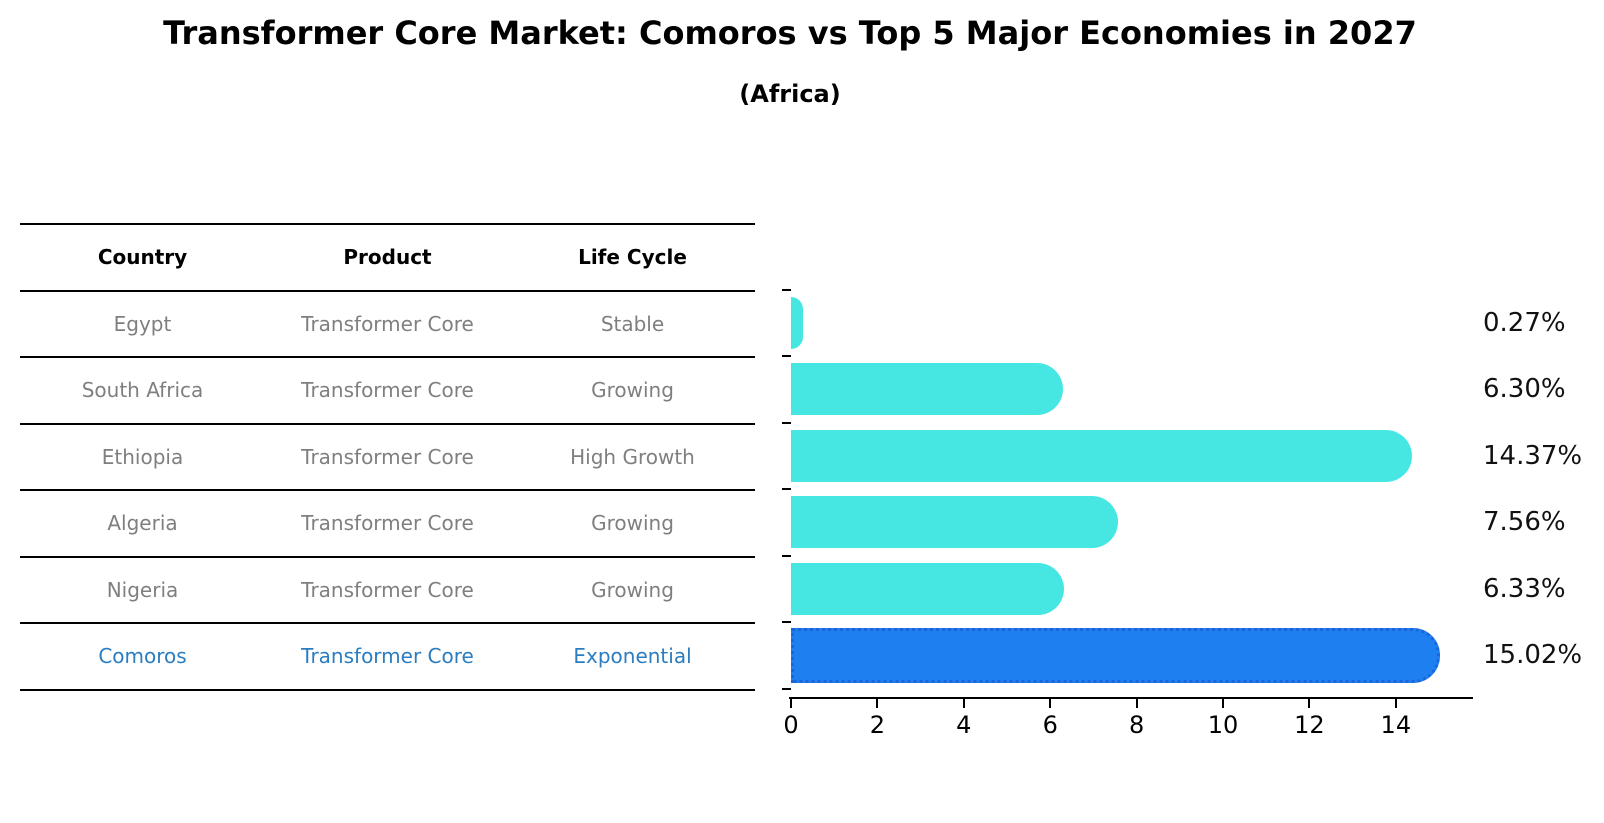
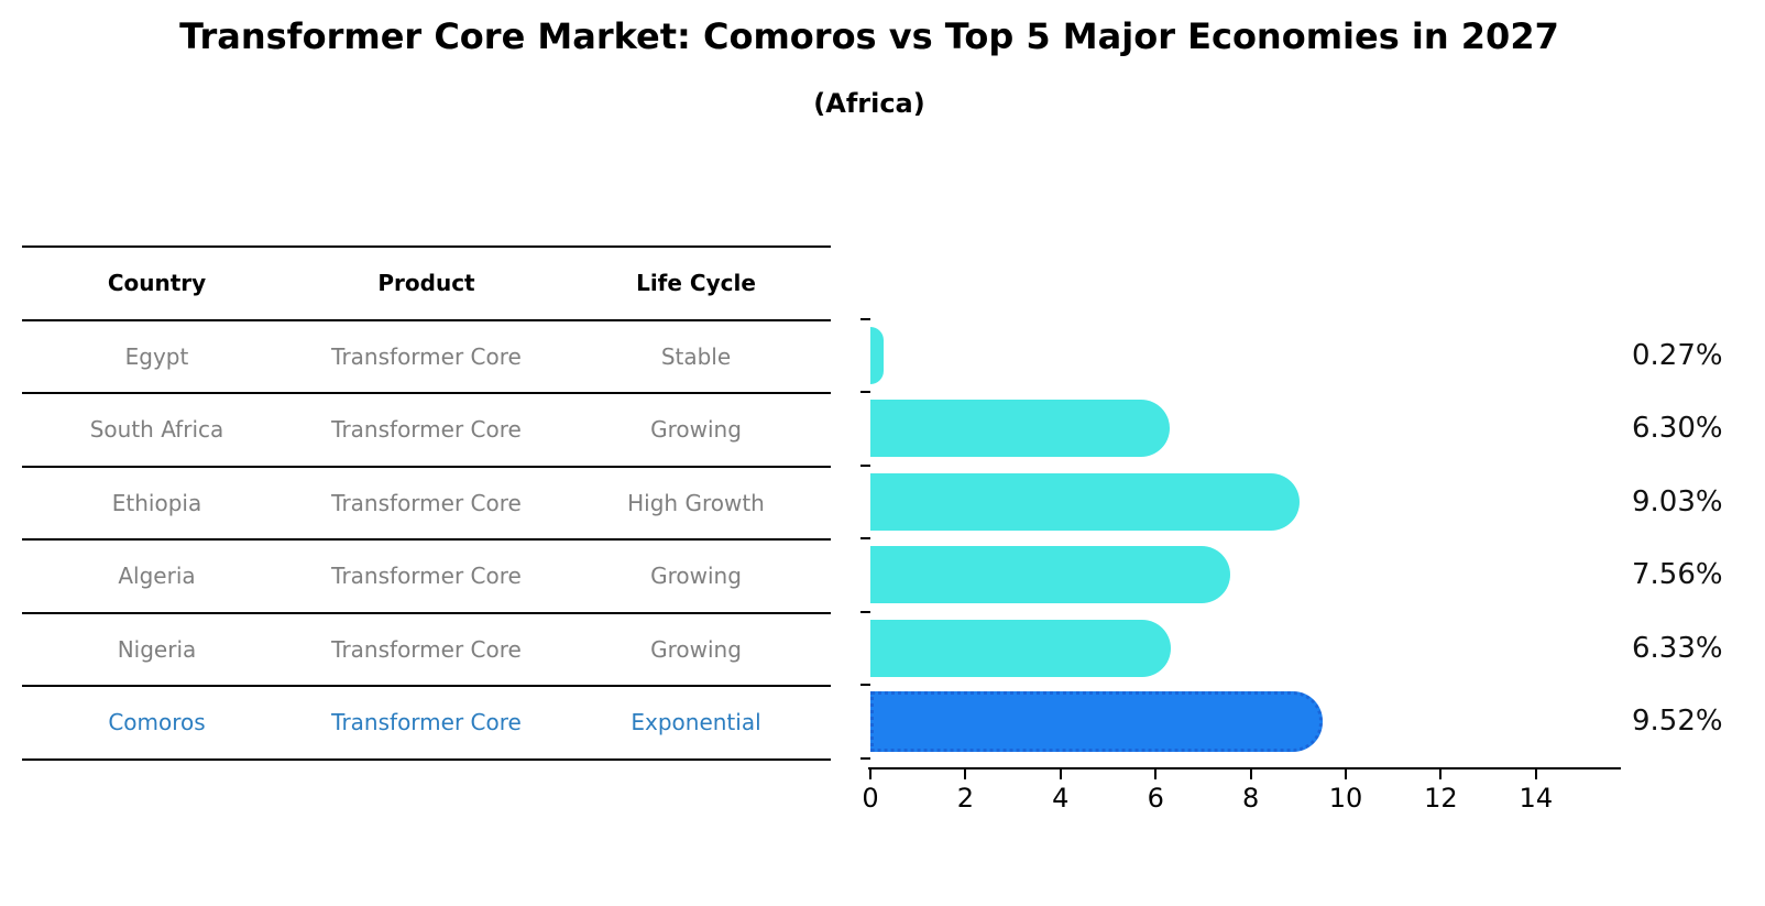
Ethiopia: 14.37% -> 9.03%
Comoros: 15.02% -> 9.52%
